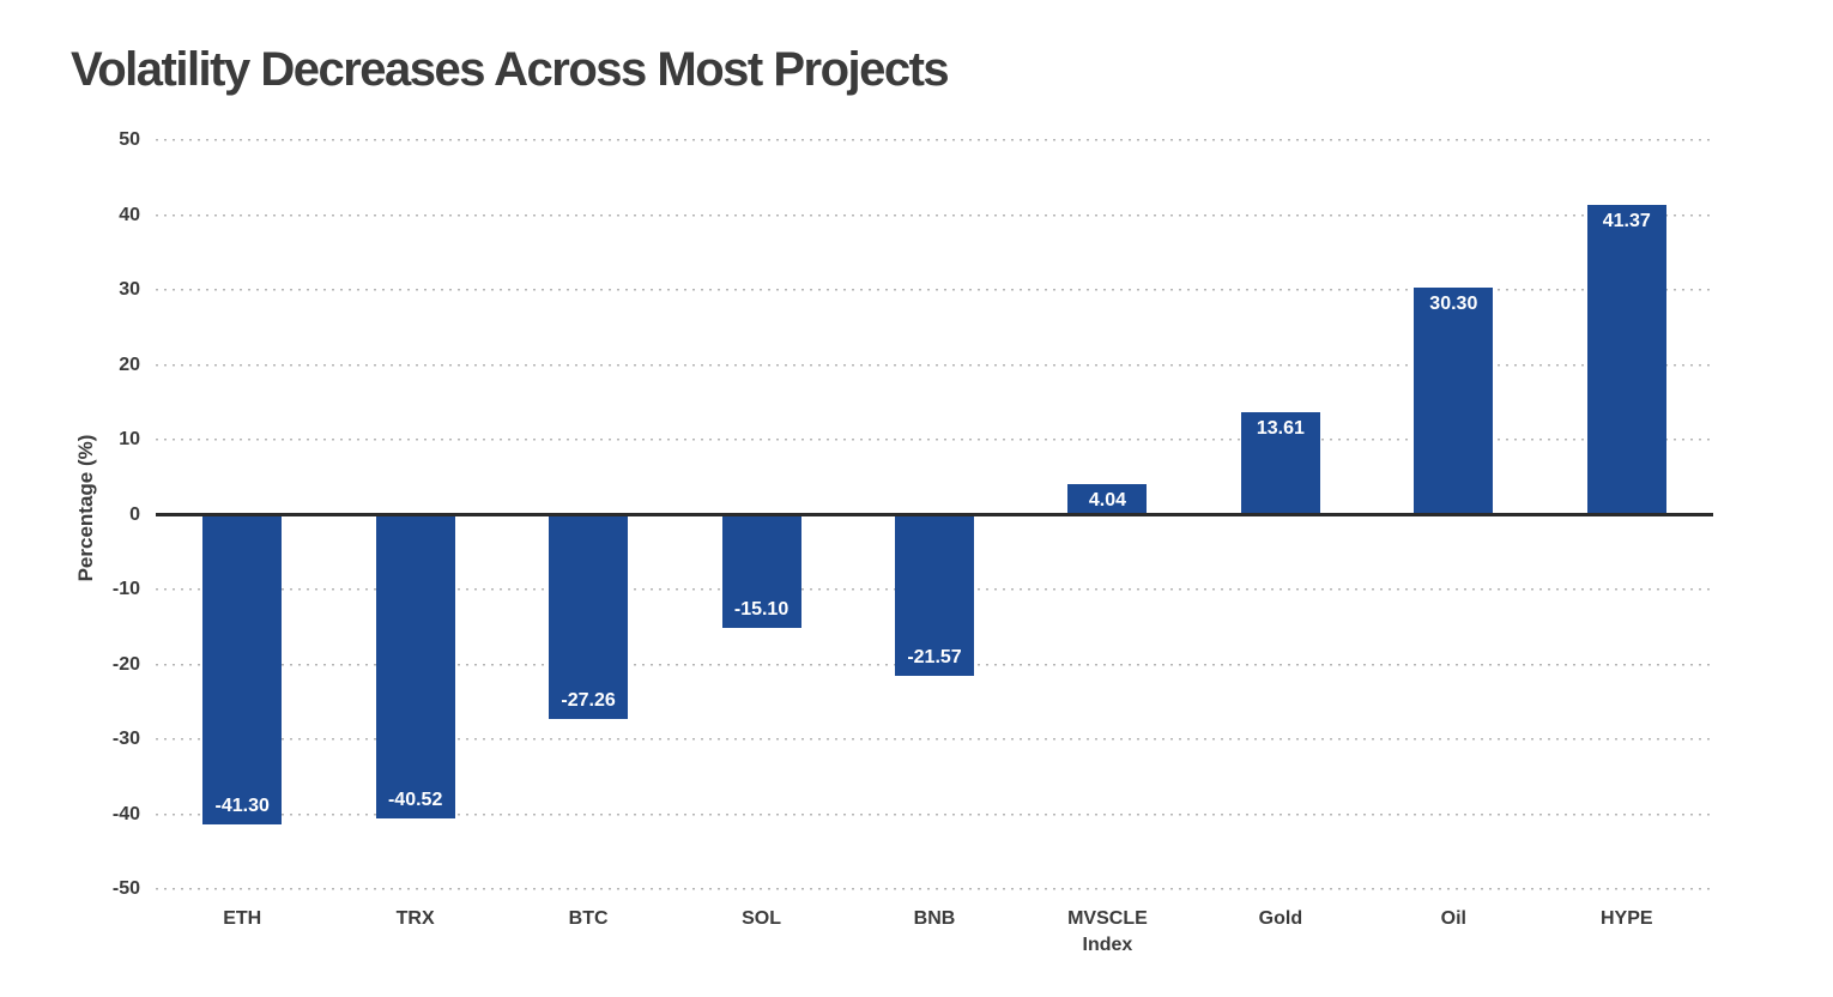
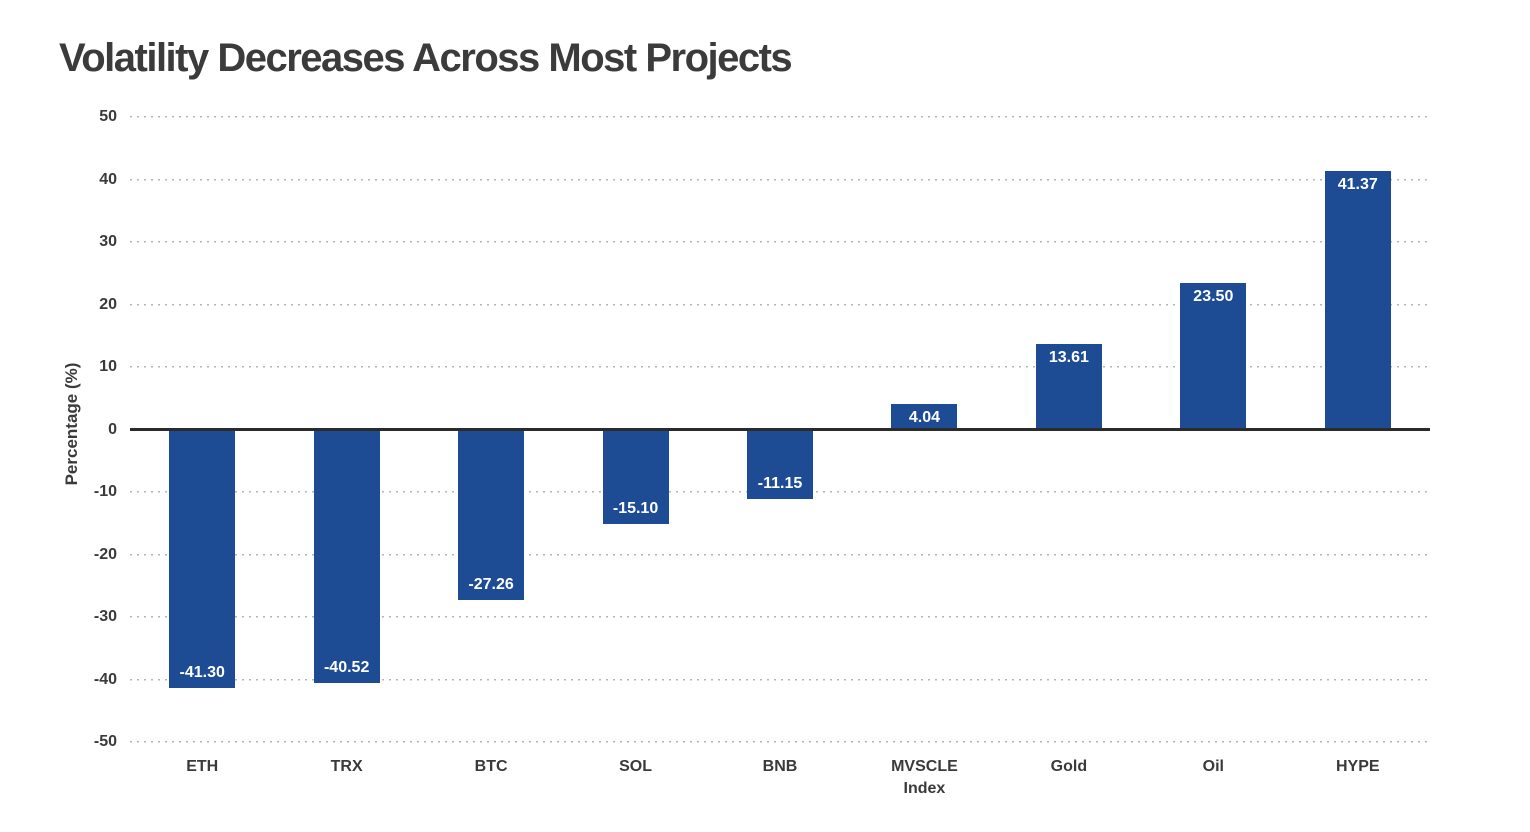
BNB: -21.57 -> -11.15
Oil: 30.30 -> 23.50
